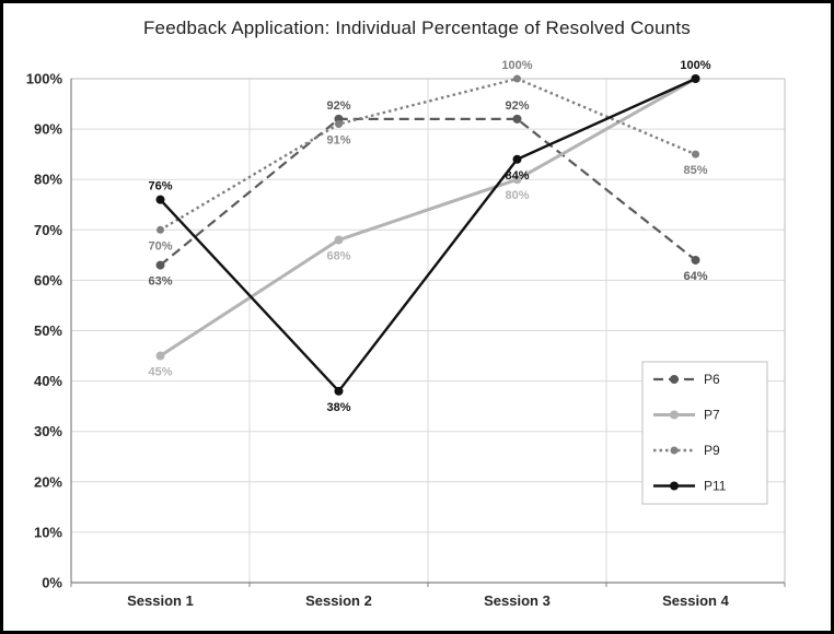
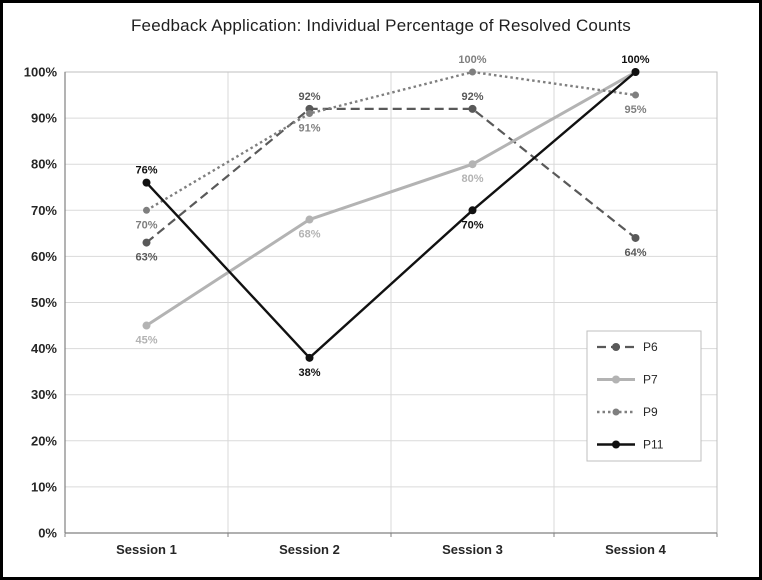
P11/Session 3: 84% -> 70%
P9/Session 4: 85% -> 95%
